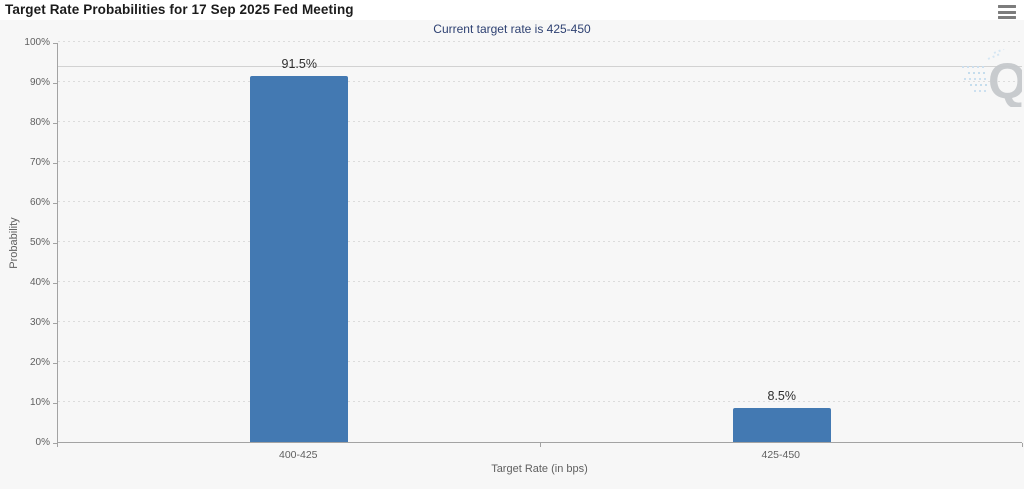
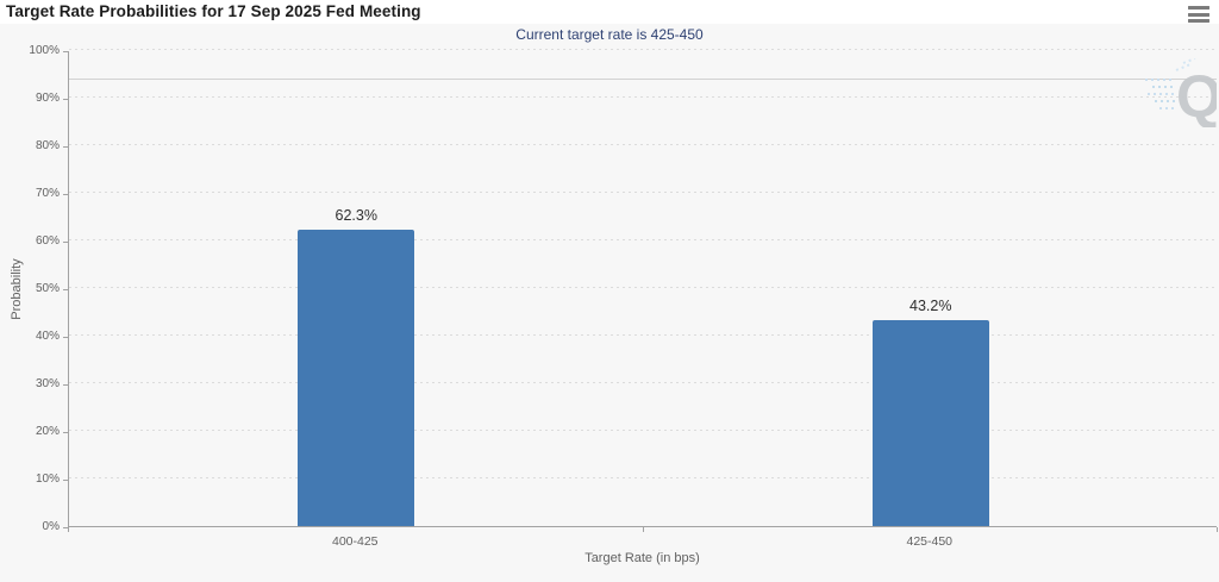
400-425: 91.5% -> 62.3%
425-450: 8.5% -> 43.2%
